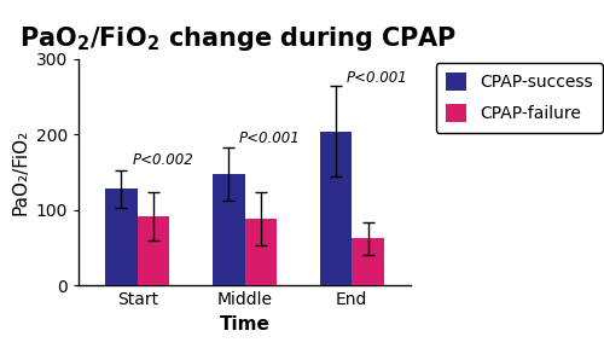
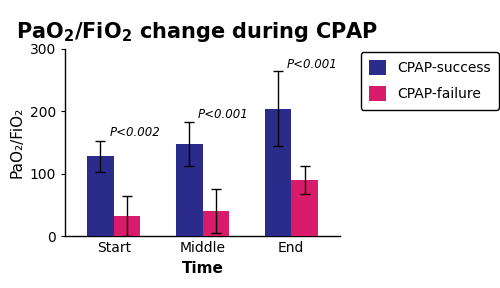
CPAP-failure/Start: 92 -> 32
CPAP-failure/Middle: 88 -> 40
CPAP-failure/End: 62 -> 90
